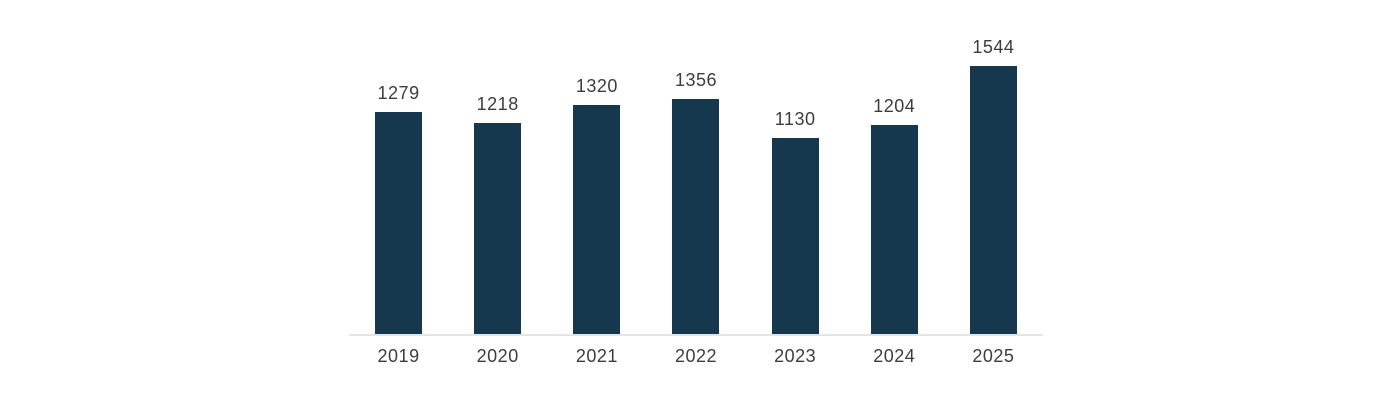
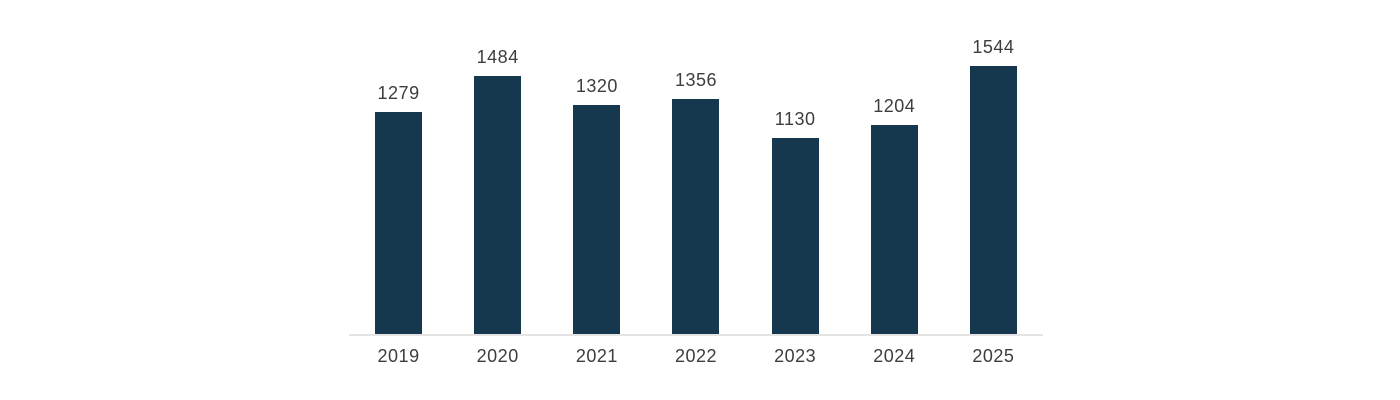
2020: 1218 -> 1484
